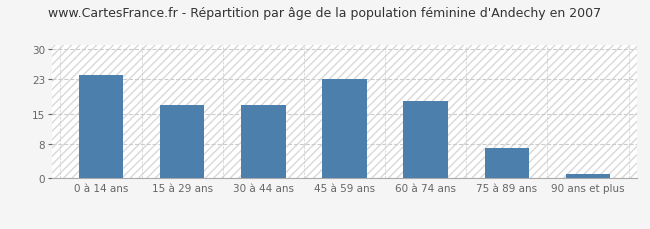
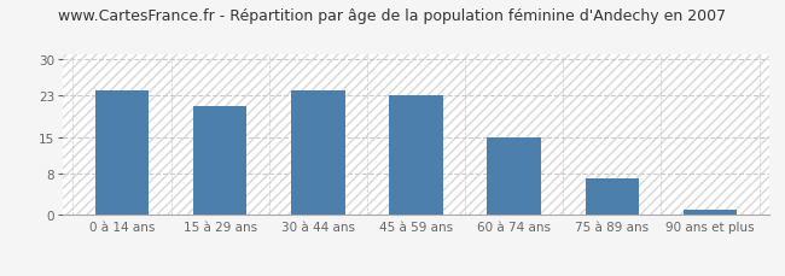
15 à 29 ans: 17 -> 21
30 à 44 ans: 17 -> 24
60 à 74 ans: 18 -> 15
